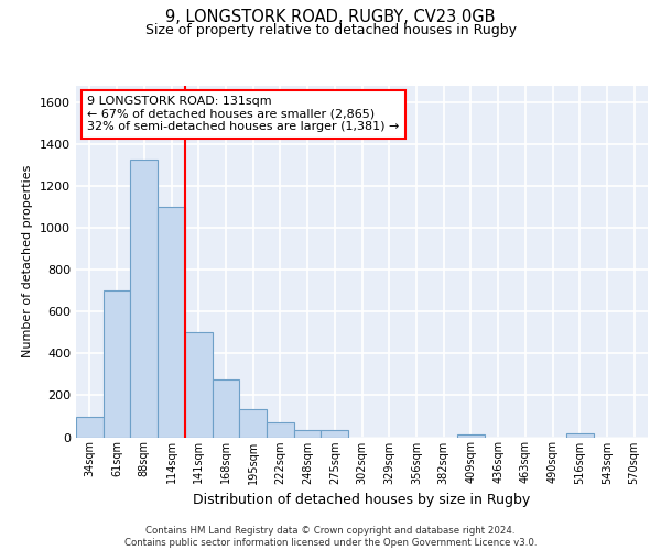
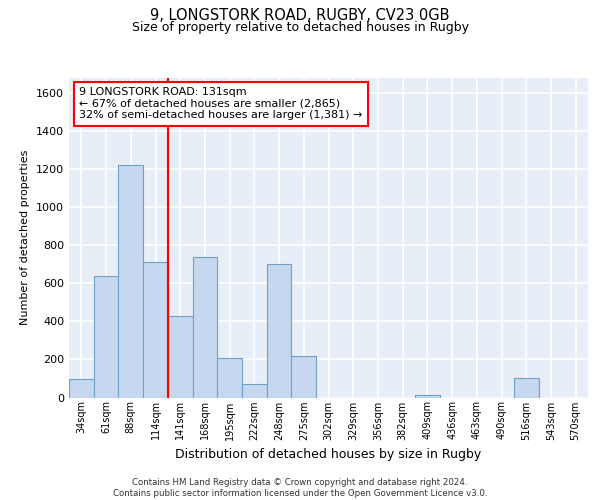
61sqm: 700 -> 640
88sqm: 1320 -> 1220
114sqm: 1100 -> 710
141sqm: 500 -> 430
168sqm: 280 -> 740
195sqm: 140 -> 210
248sqm: 40 -> 700
275sqm: 40 -> 220
516sqm: 20 -> 100
